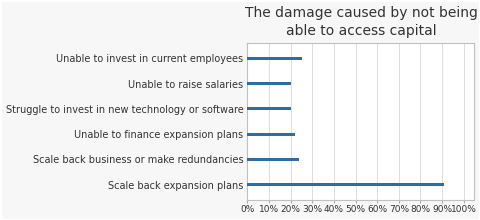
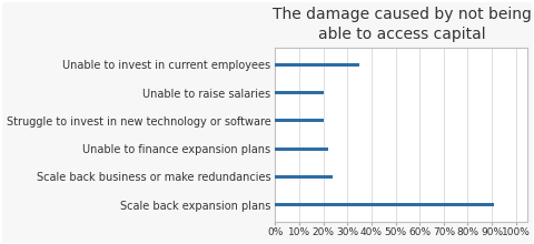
Unable to invest in current employees: 25% -> 35%
